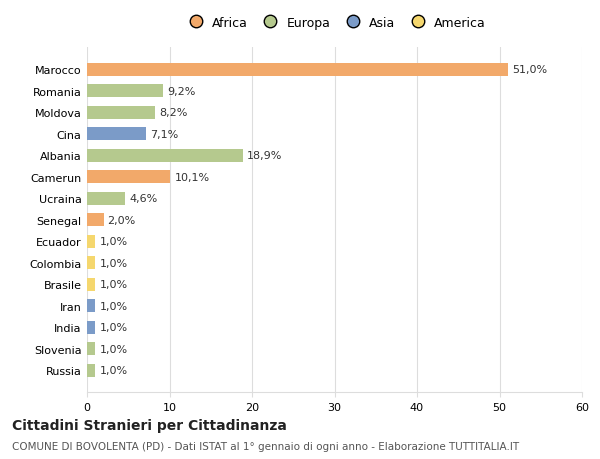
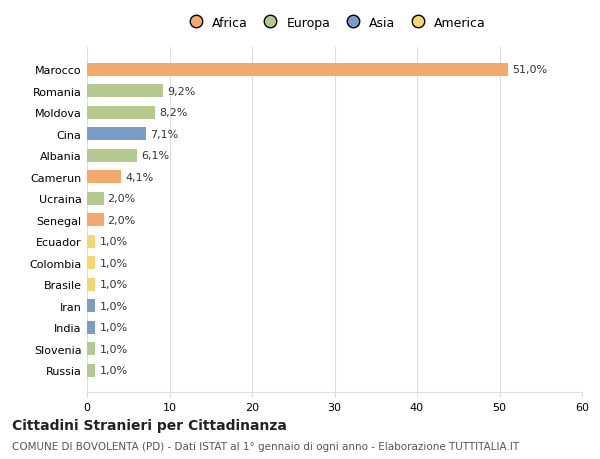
Albania: 18,9% -> 6,1%
Camerun: 10,1% -> 4,1%
Ucraina: 4,6% -> 2,0%
